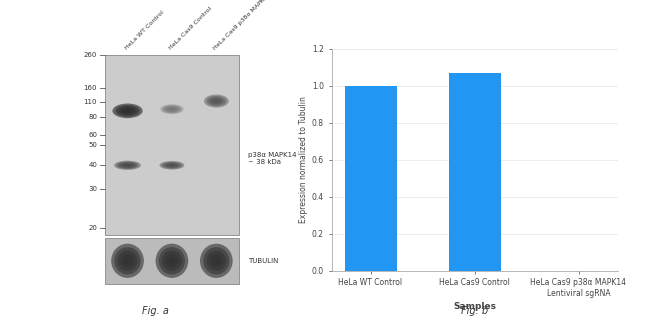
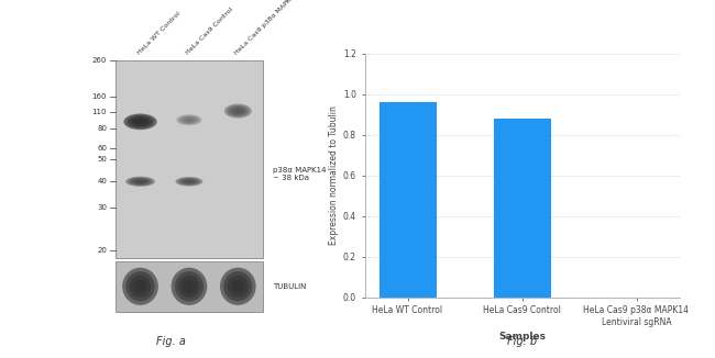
HeLa WT Control: 1.00 -> 0.96
HeLa Cas9 Control: 1.07 -> 0.88
